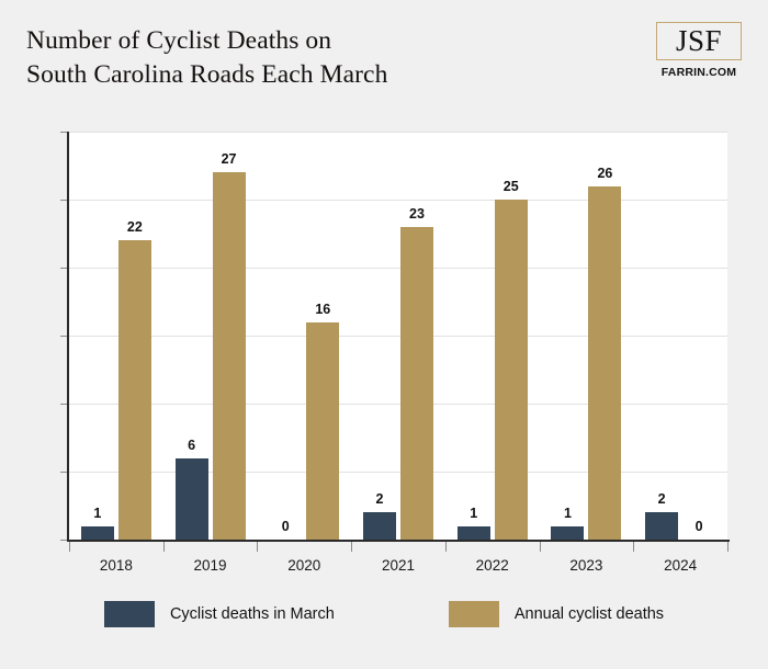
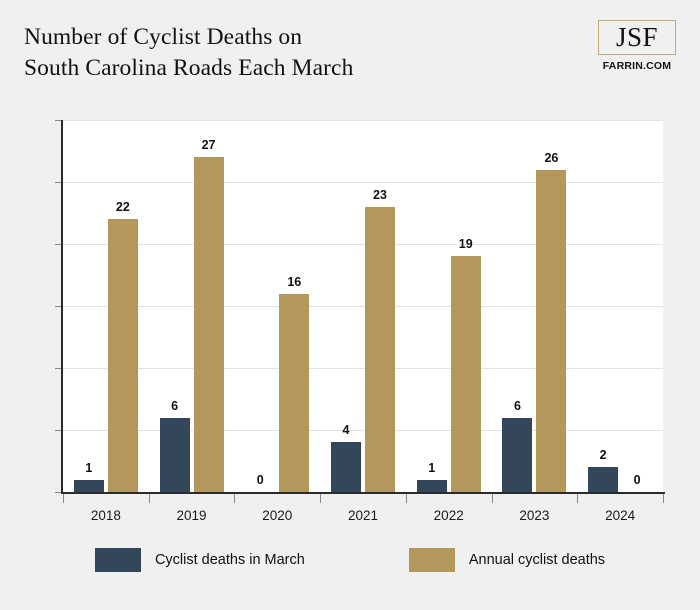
Cyclist deaths in March/2021: 2 -> 4
Annual cyclist deaths/2022: 25 -> 19
Cyclist deaths in March/2023: 1 -> 6
